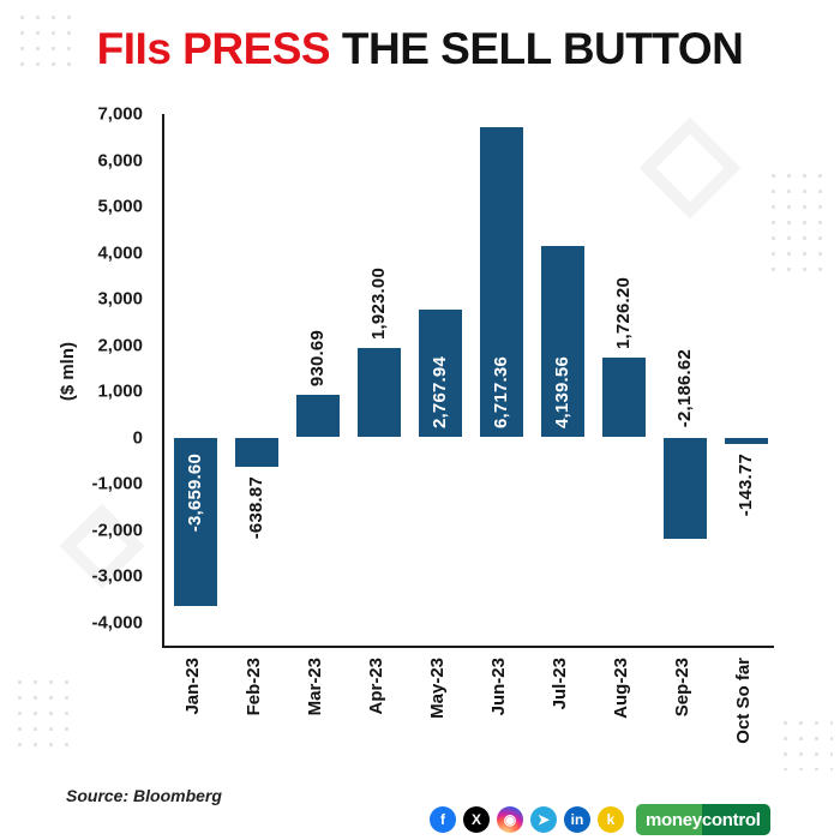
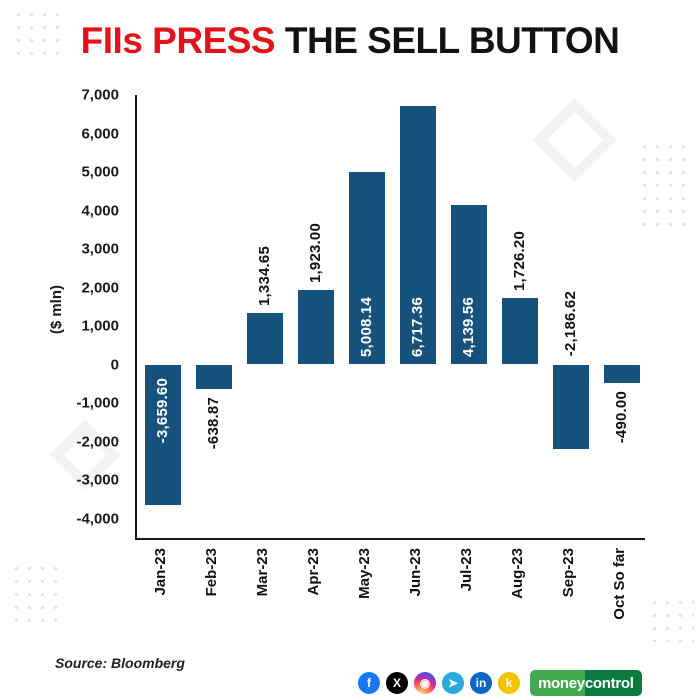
Mar-23: 930.69 -> 1,334.65
May-23: 2,767.94 -> 5,008.14
Oct So far: -143.77 -> -490.00
